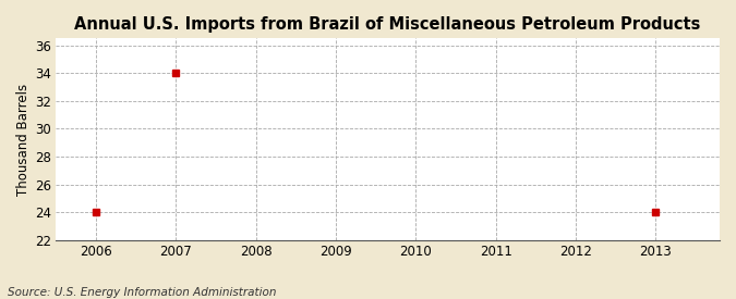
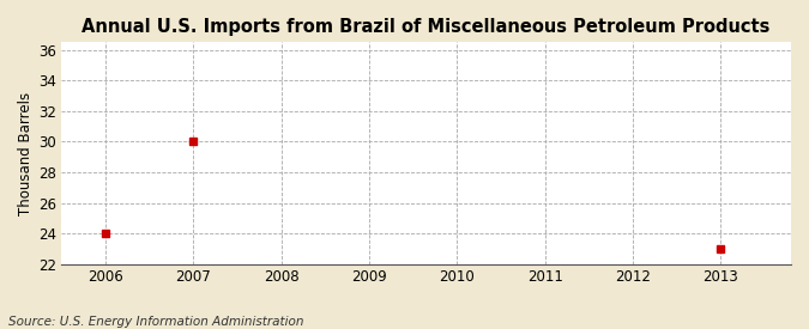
2007: 34 -> 30
2013: 24 -> 23
